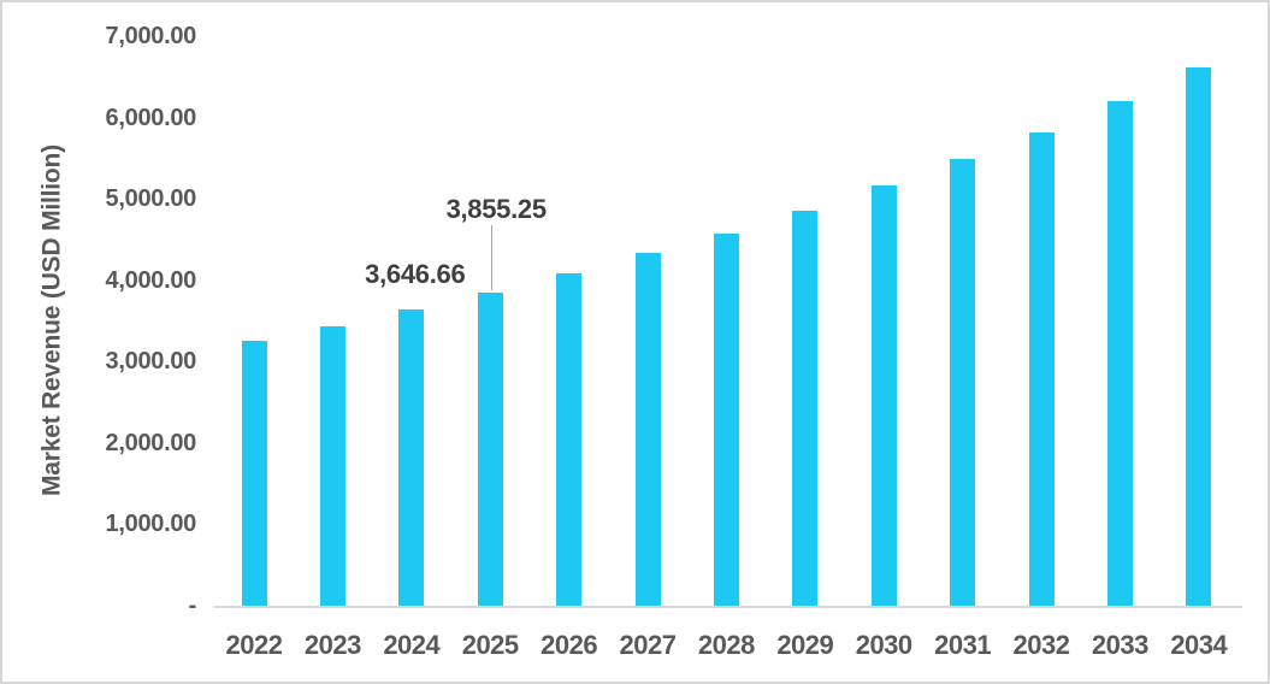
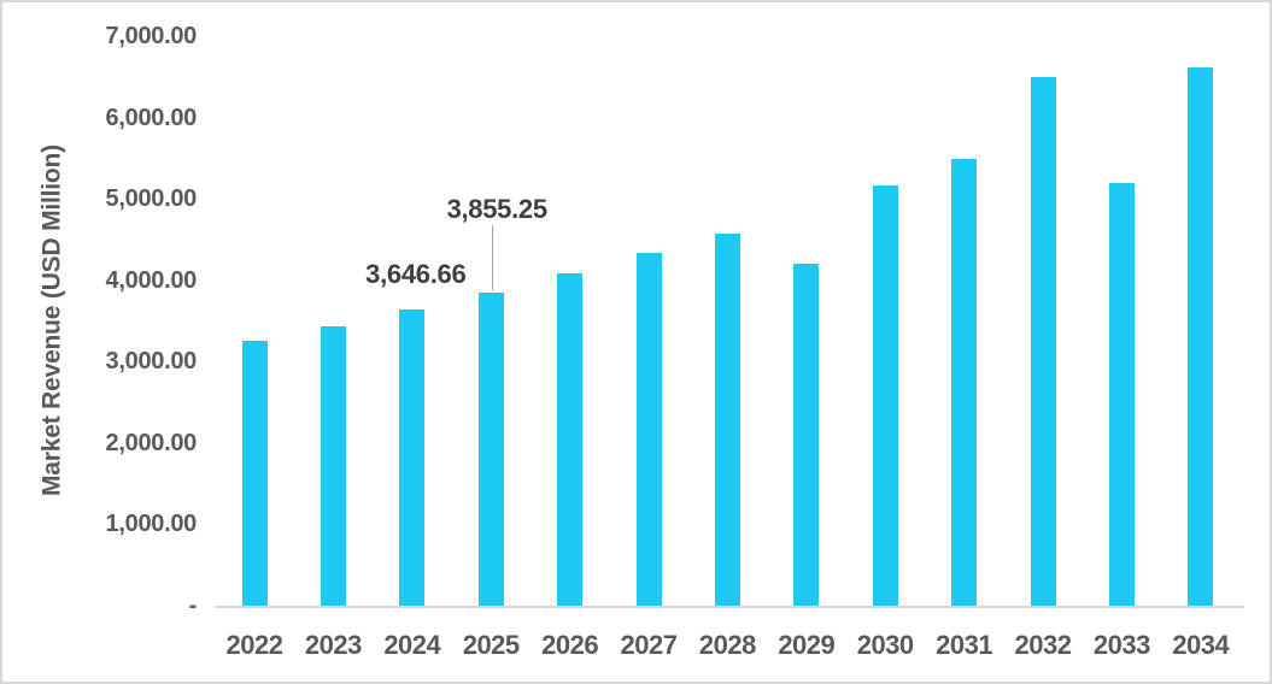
2029: 4900 -> 4200
2032: 5800 -> 6500
2033: 6200 -> 5200
